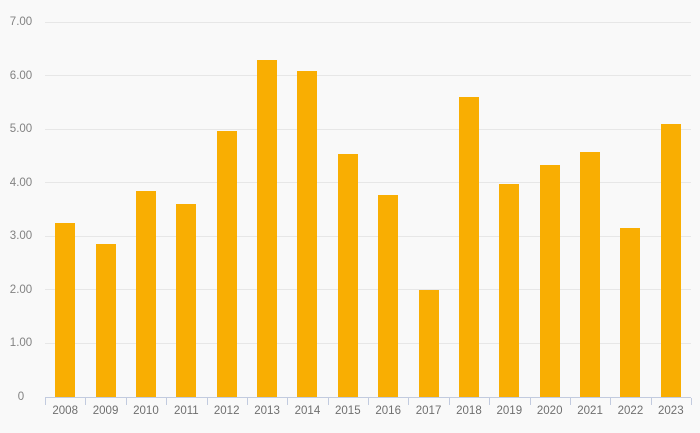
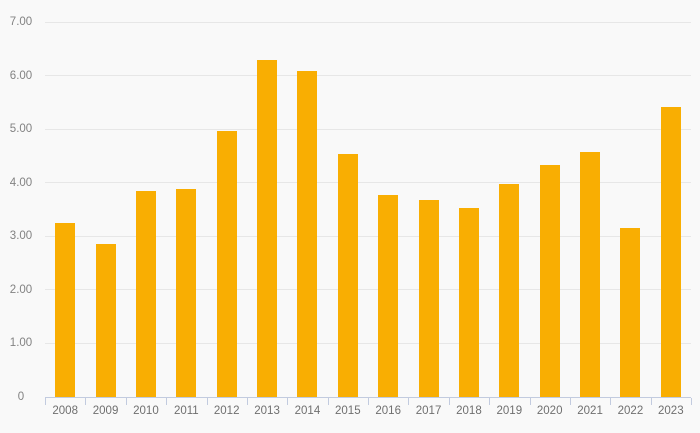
2011: 3.6 -> 3.9
2017: 2.0 -> 3.7
2018: 5.6 -> 3.5
2023: 5.1 -> 5.4
